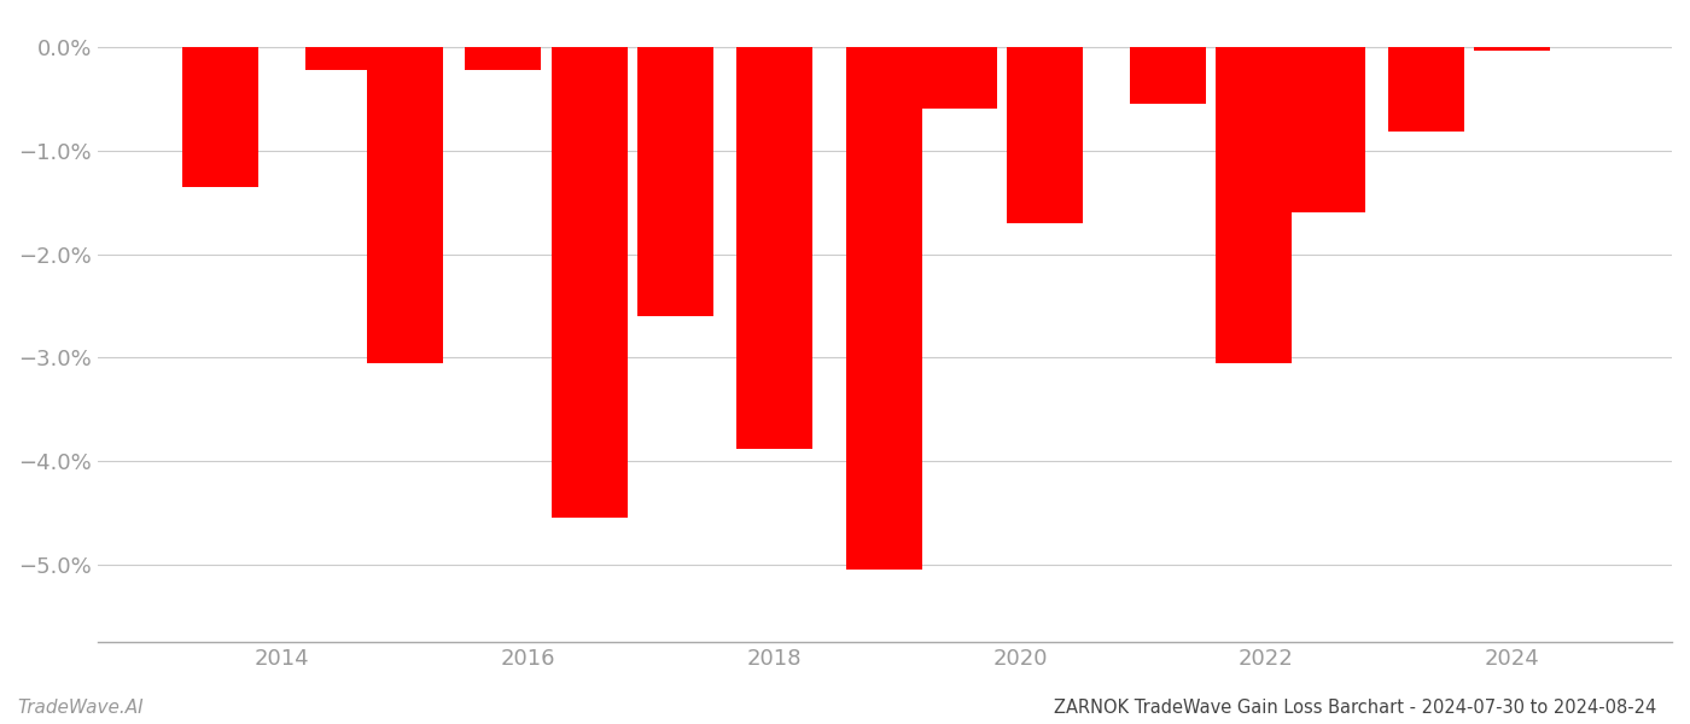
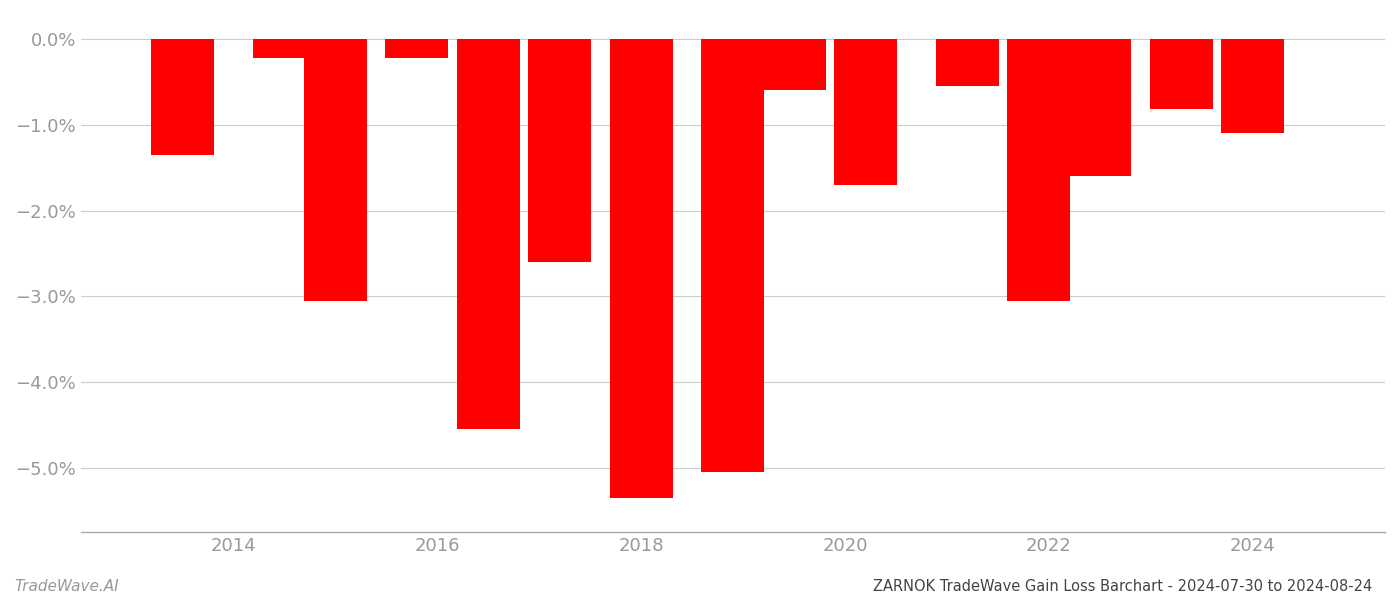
2018: -3.88% -> -5.35%
2024: -0.04% -> -1.10%
